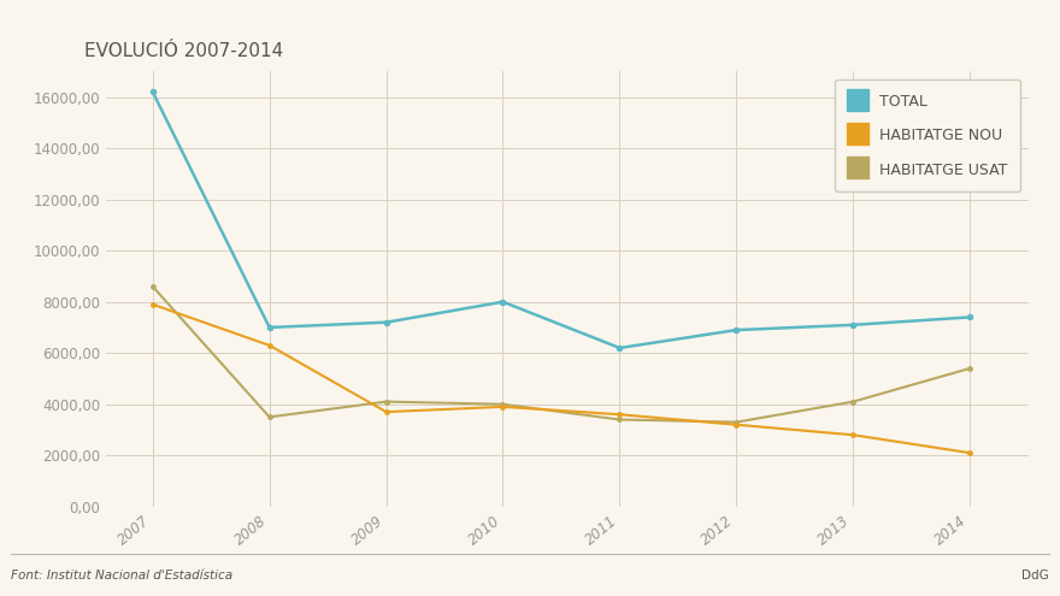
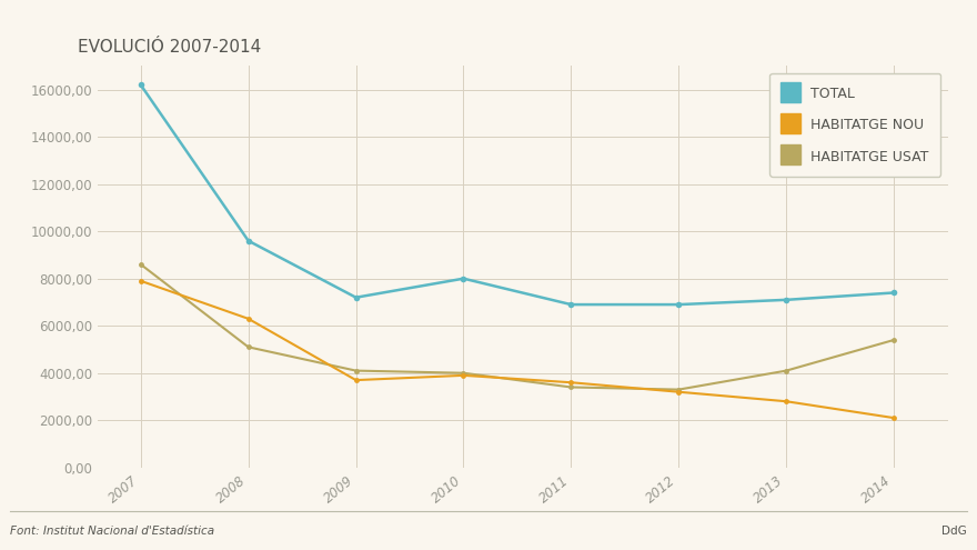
TOTAL/2008: 7000 -> 9600
HABITATGE USAT/2008: 3500 -> 5100
TOTAL/2011: 6200 -> 6900
